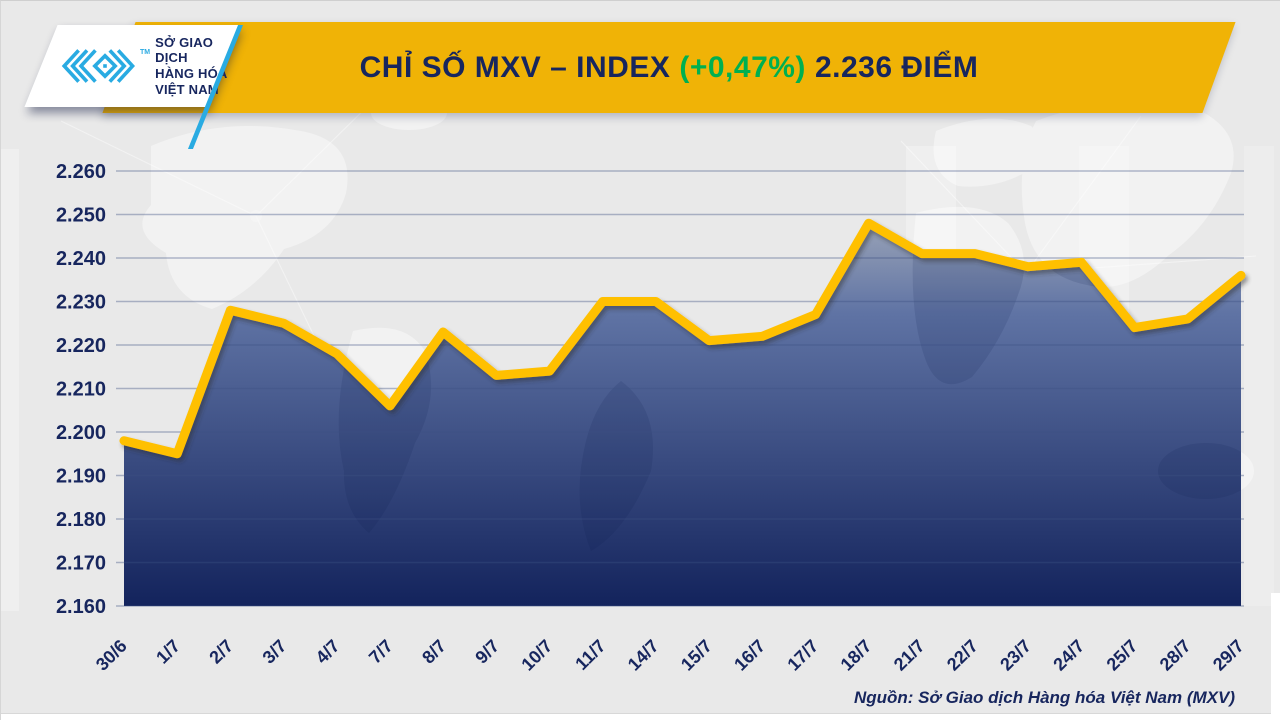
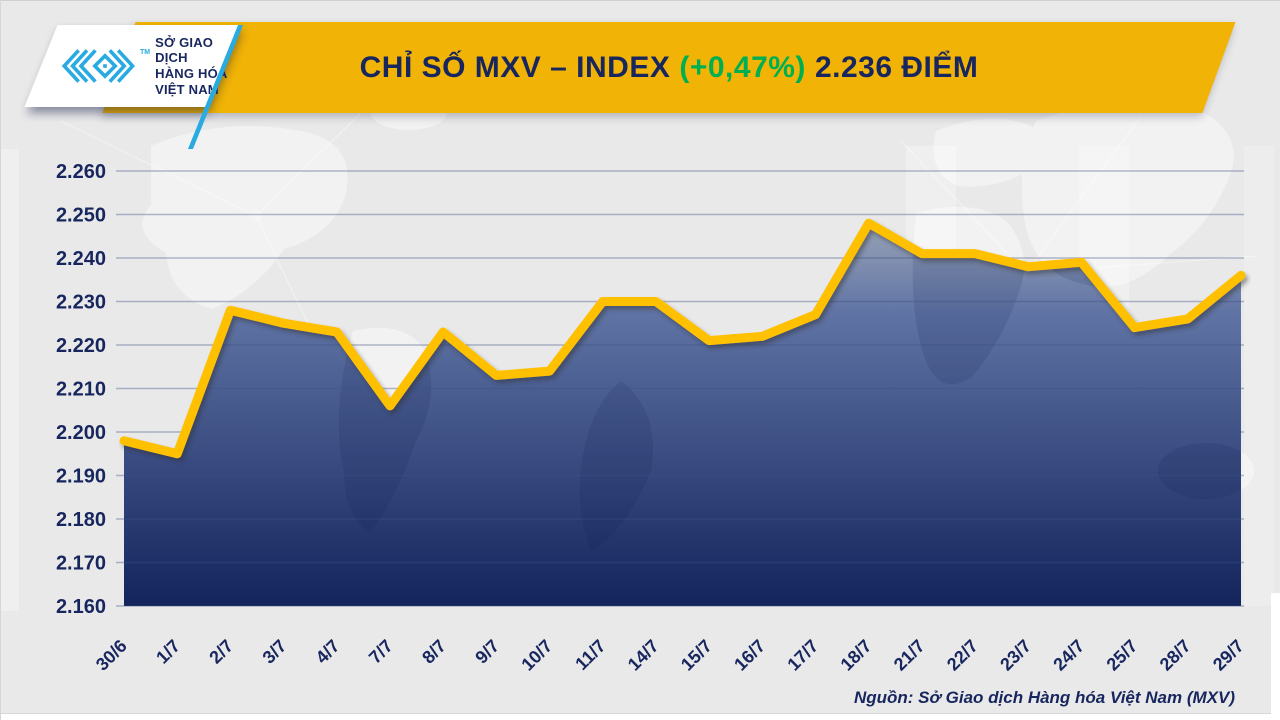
4/7: 2.218 -> 2.223
